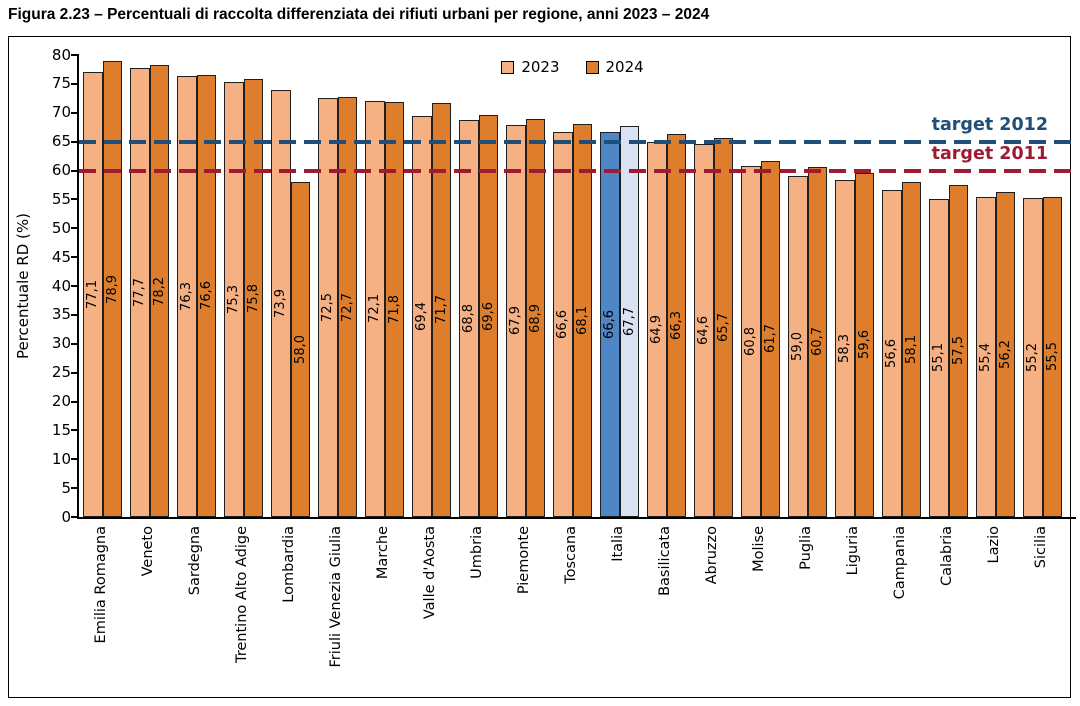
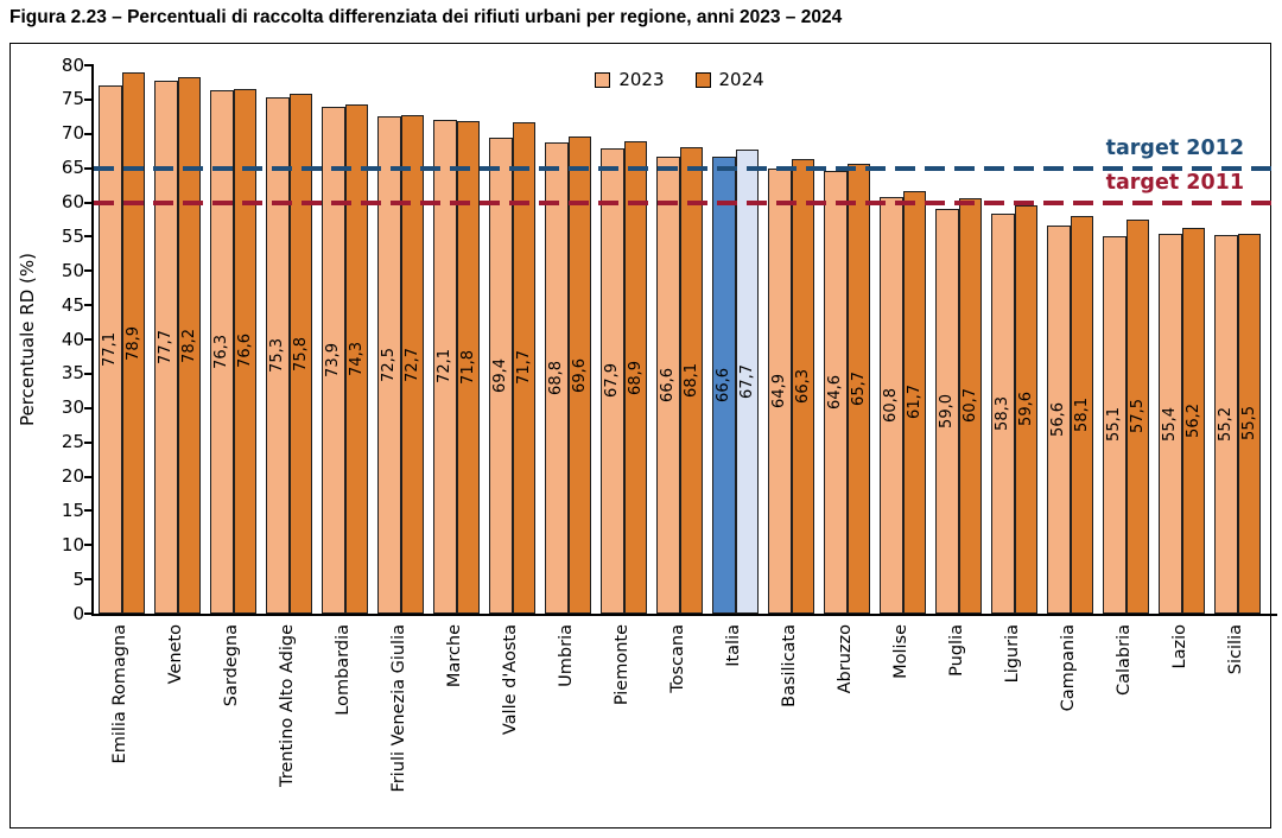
2024/Lombardia: 58,0 -> 74,3
